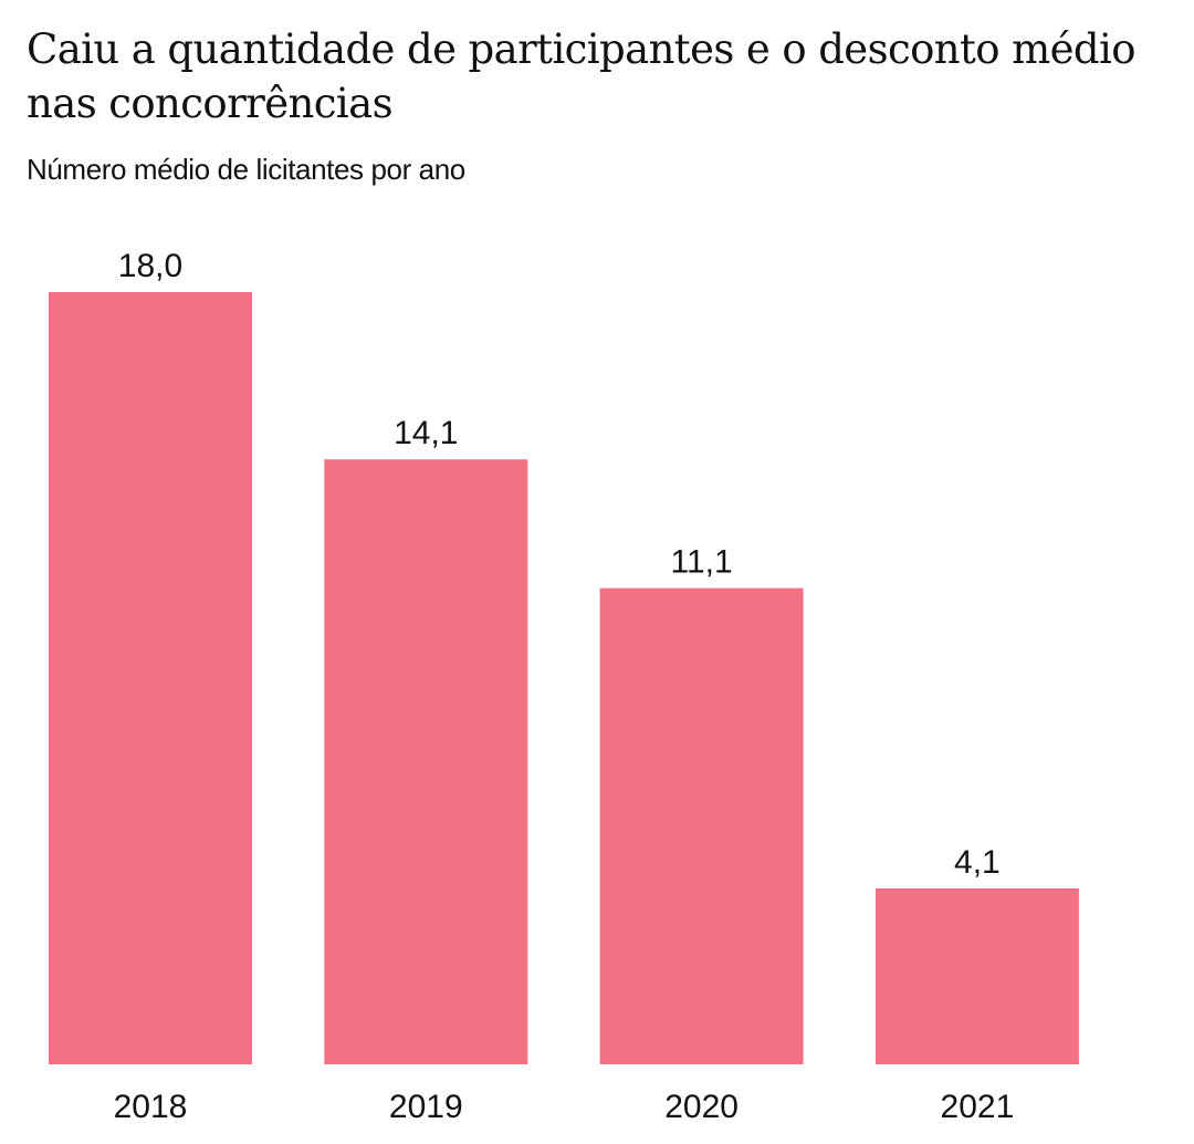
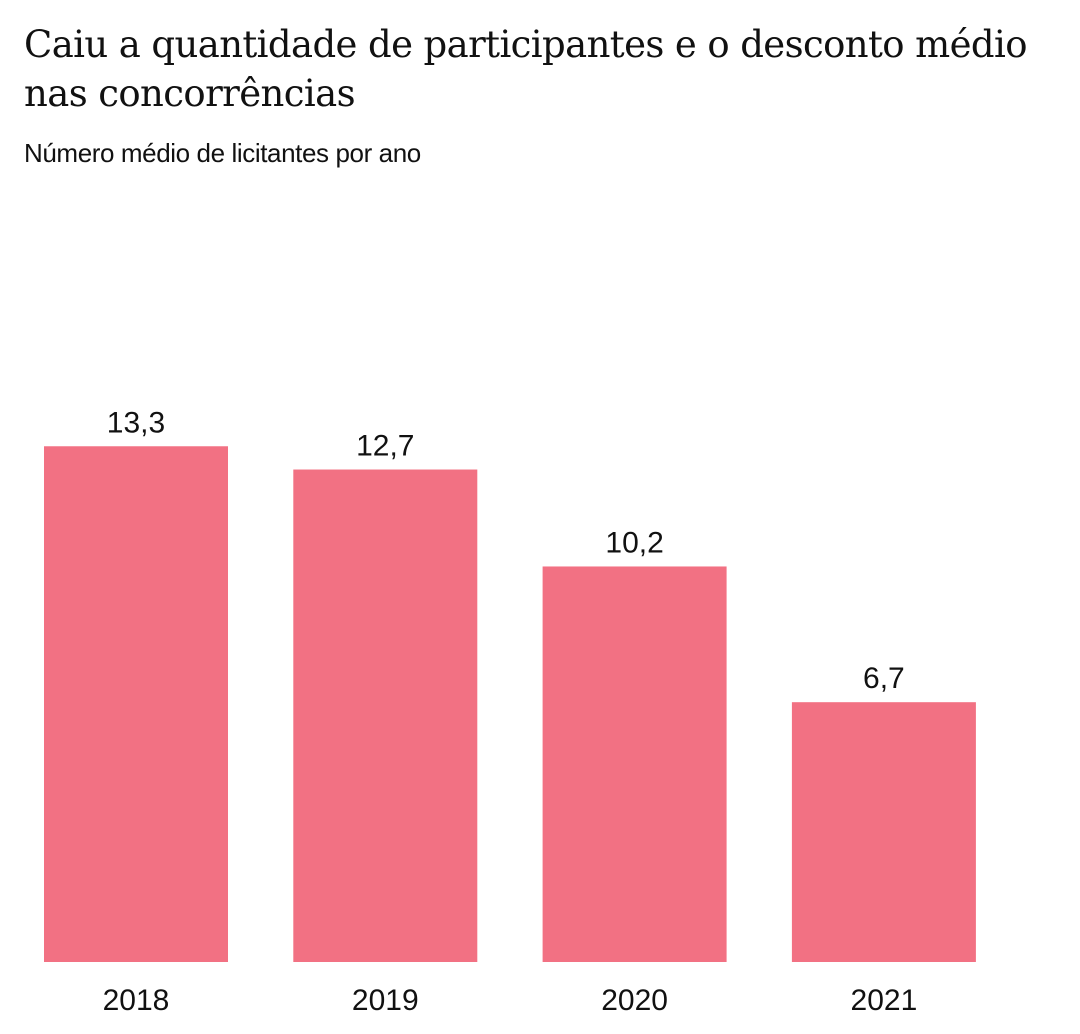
2018: 18,0 -> 13,3
2019: 14,1 -> 12,7
2020: 11,1 -> 10,2
2021: 4,1 -> 6,7
